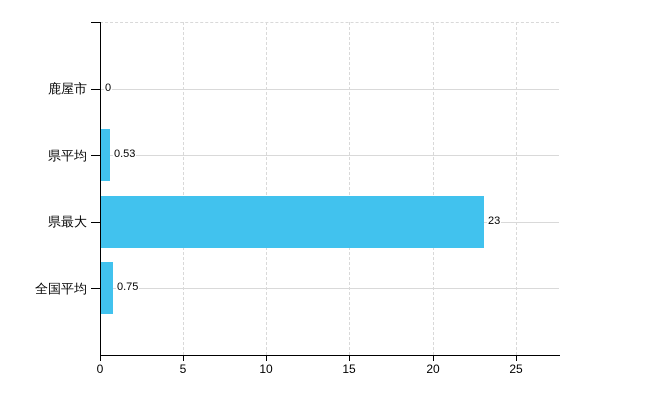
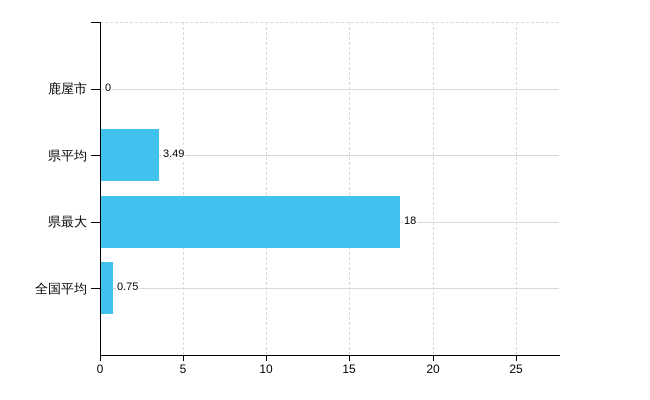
県平均: 0.53 -> 3.49
県最大: 23 -> 18
